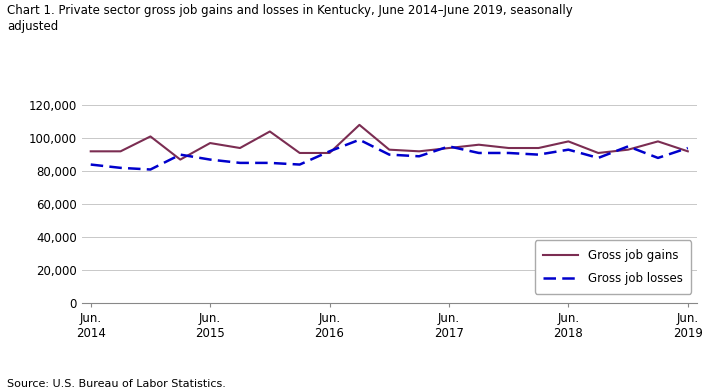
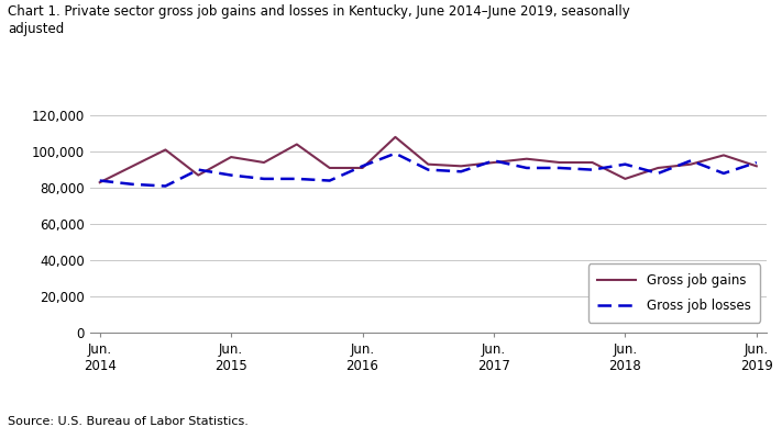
Gross job gains/Jun. 2014: 92,000 -> 83,000
Gross job gains/Jun. 2018: 98,000 -> 85,000
